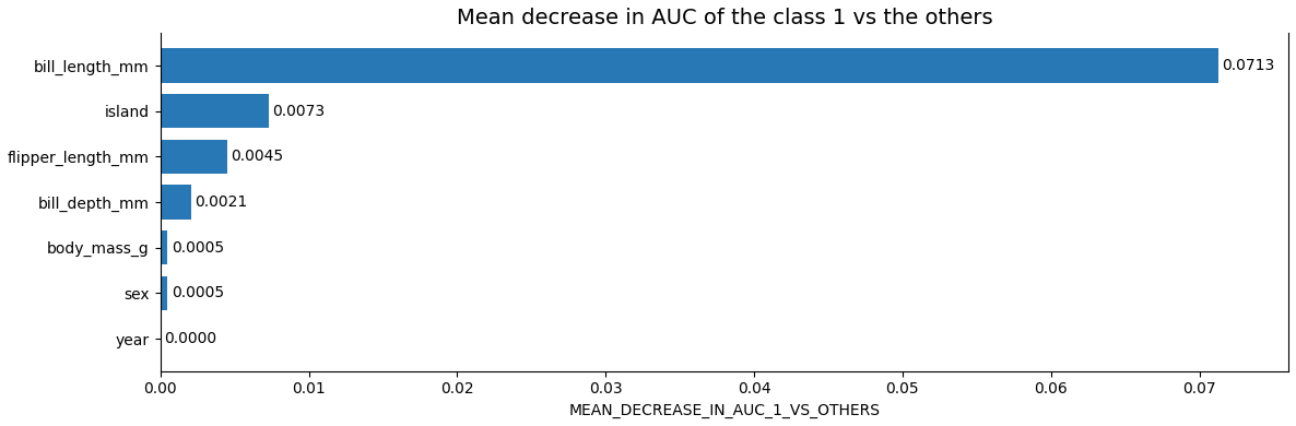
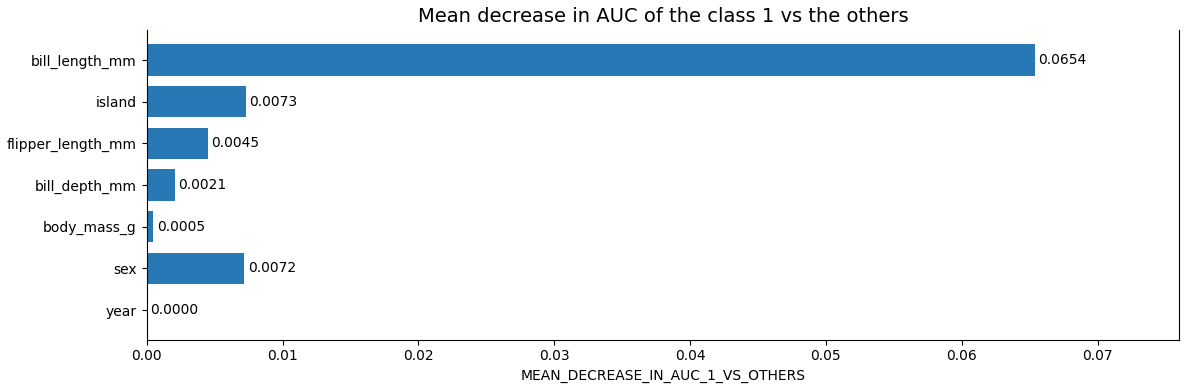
bill_length_mm: 0.0713 -> 0.0654
sex: 0.0005 -> 0.0072
